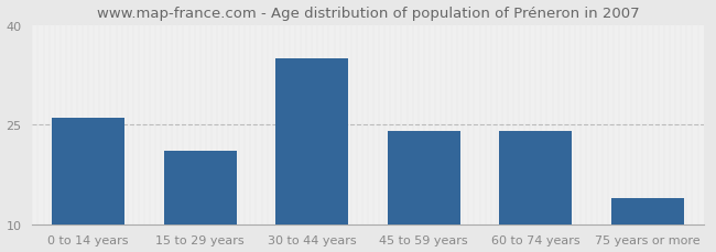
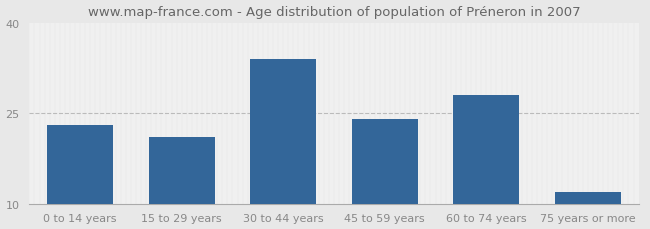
0 to 14 years: 26 -> 23
30 to 44 years: 35 -> 34
60 to 74 years: 24 -> 28
75 years or more: 14 -> 12
